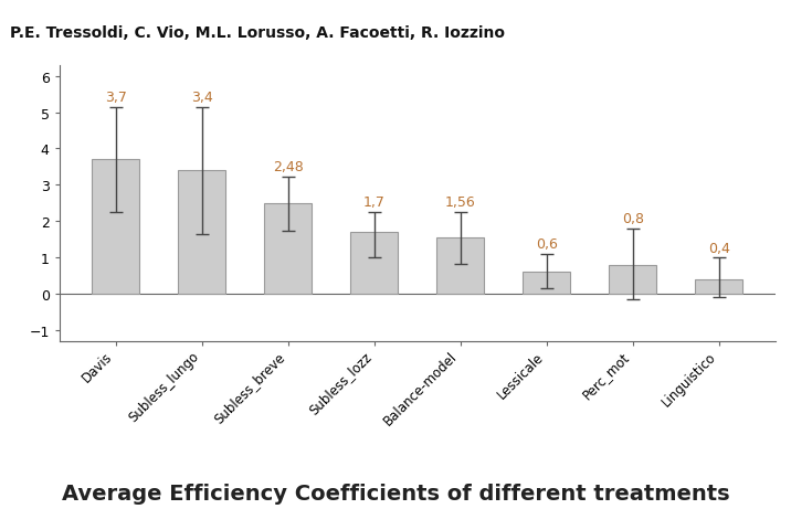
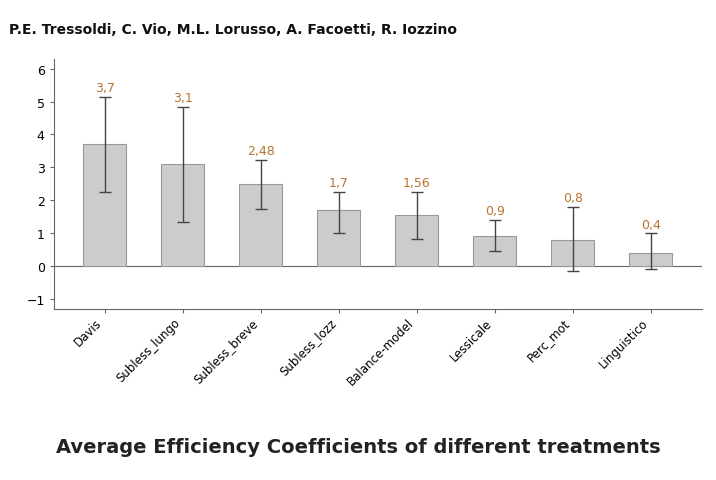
Subless_lungo: 3,4 -> 3,1
Lessicale: 0,6 -> 0,9
